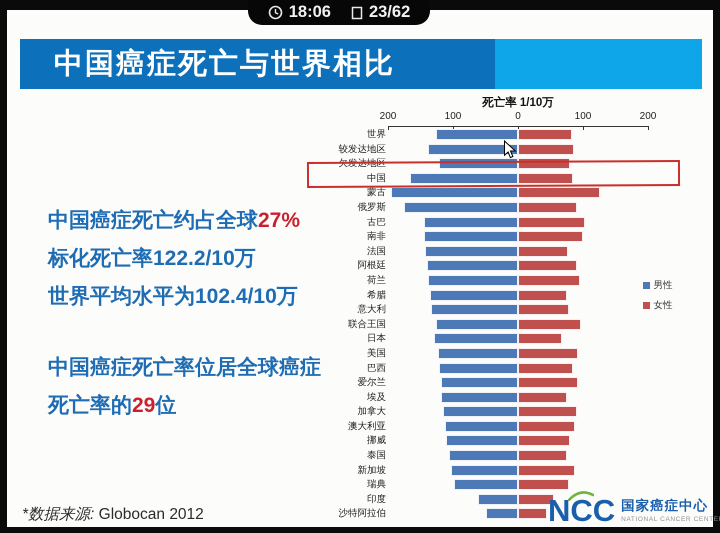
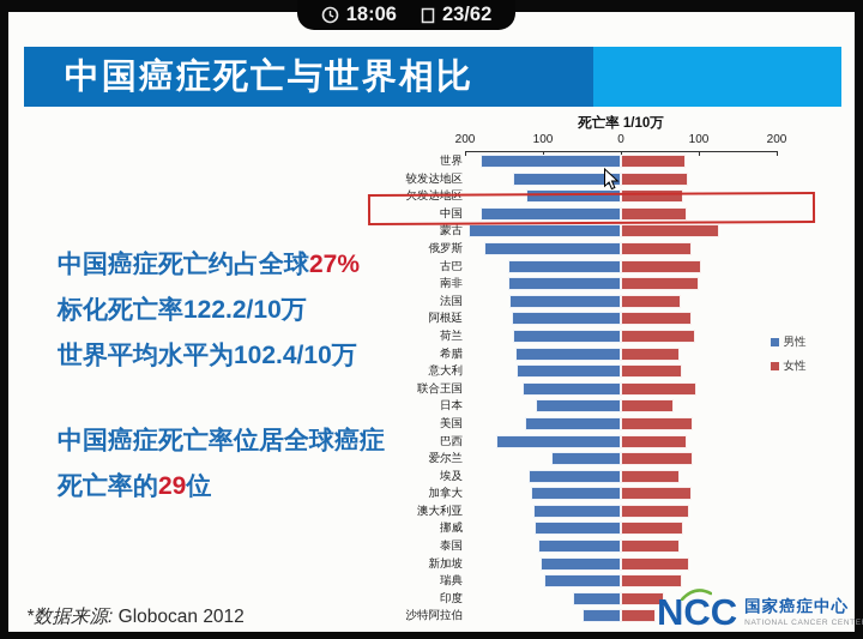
男性/世界: 130 -> 180
男性/中国: 170 -> 180
男性/日本: 130 -> 110
男性/巴西: 120 -> 160
男性/爱尔兰: 120 -> 90
